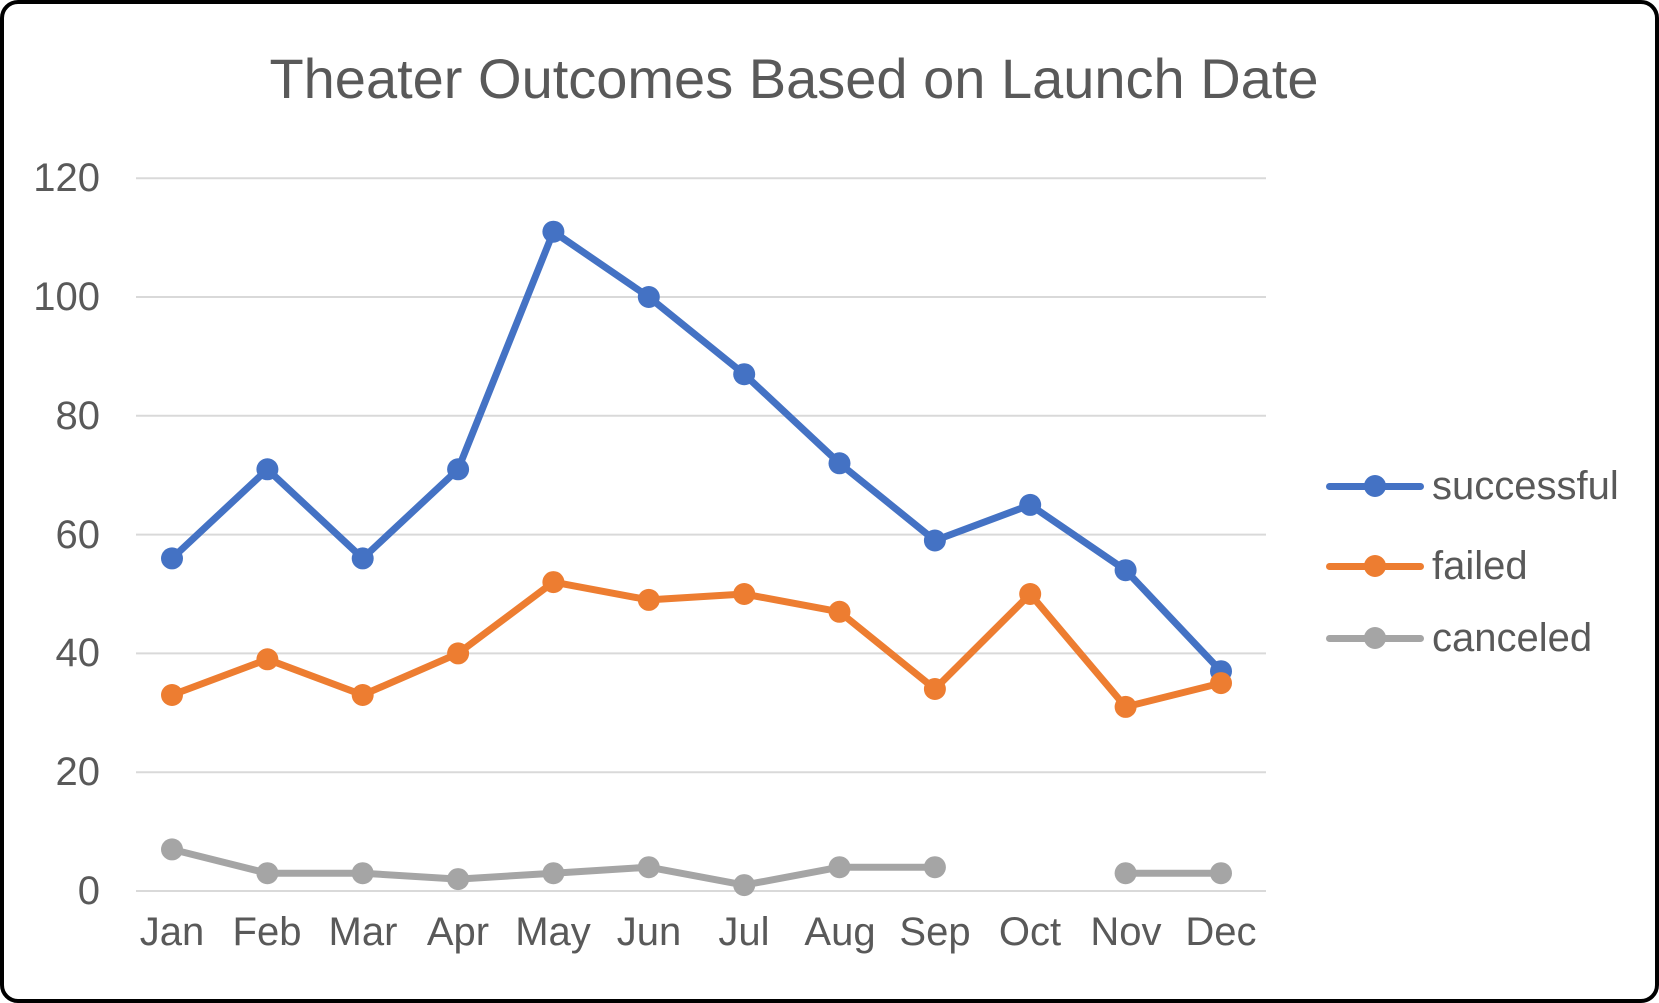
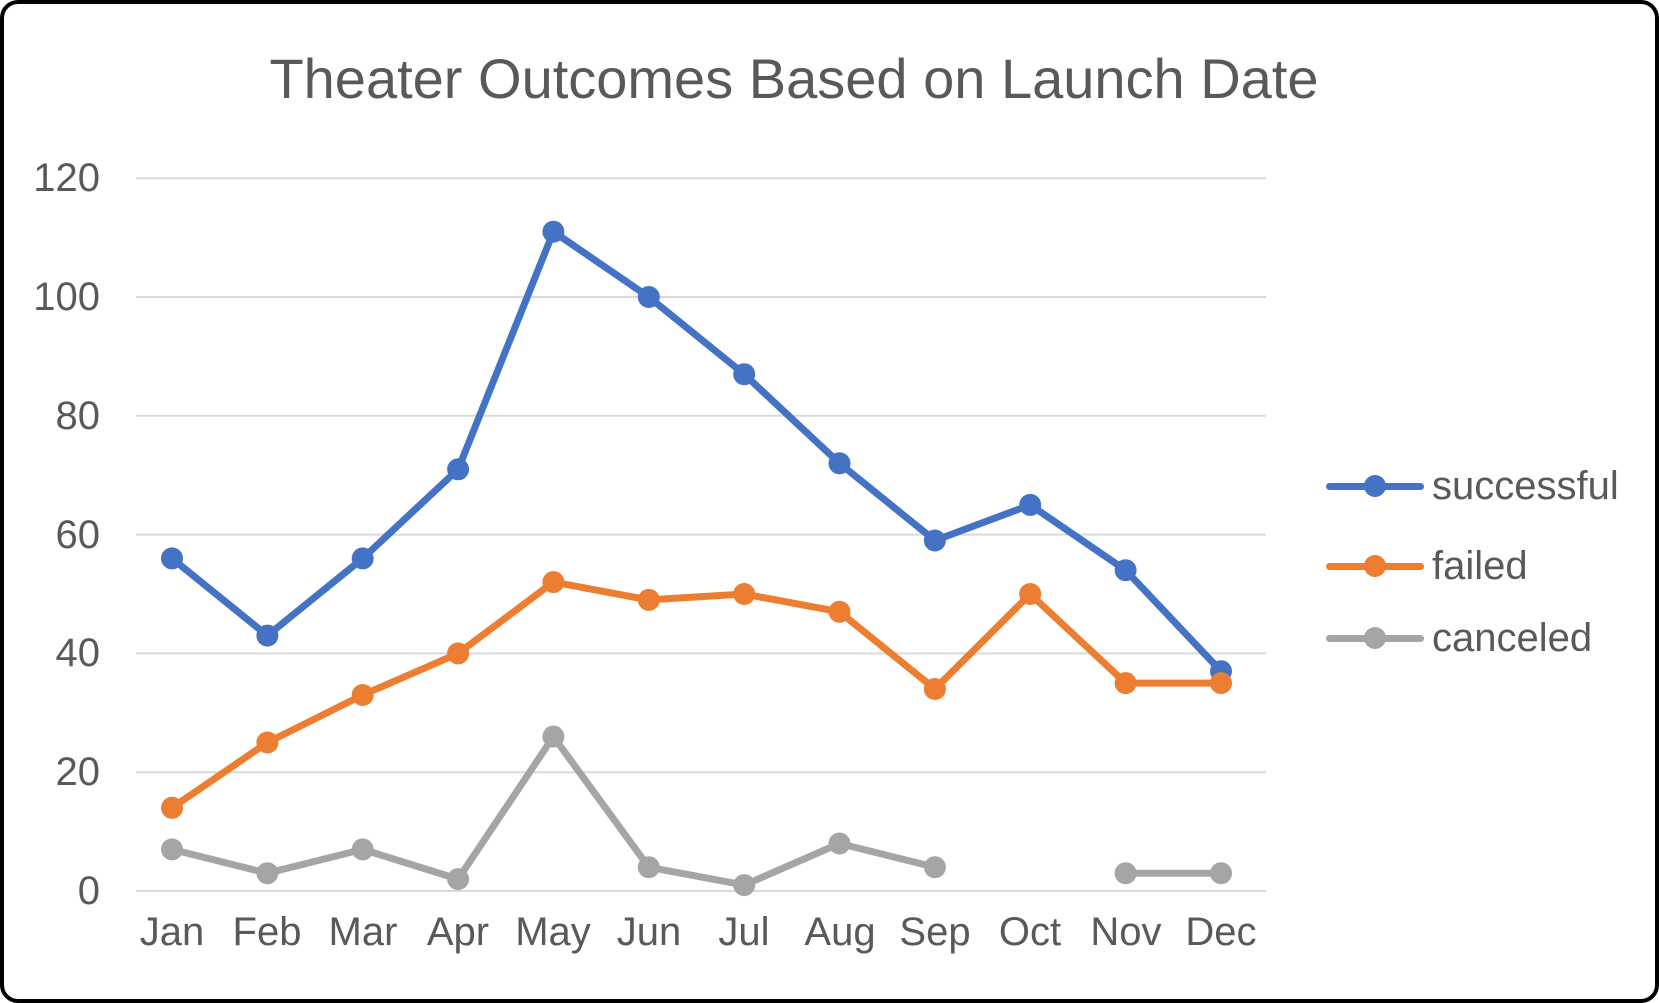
failed/Jan: 33 -> 14
successful/Feb: 71 -> 43
failed/Feb: 39 -> 25
canceled/Mar: 3 -> 7
canceled/May: 3 -> 26
canceled/Aug: 4 -> 8
failed/Nov: 31 -> 35
